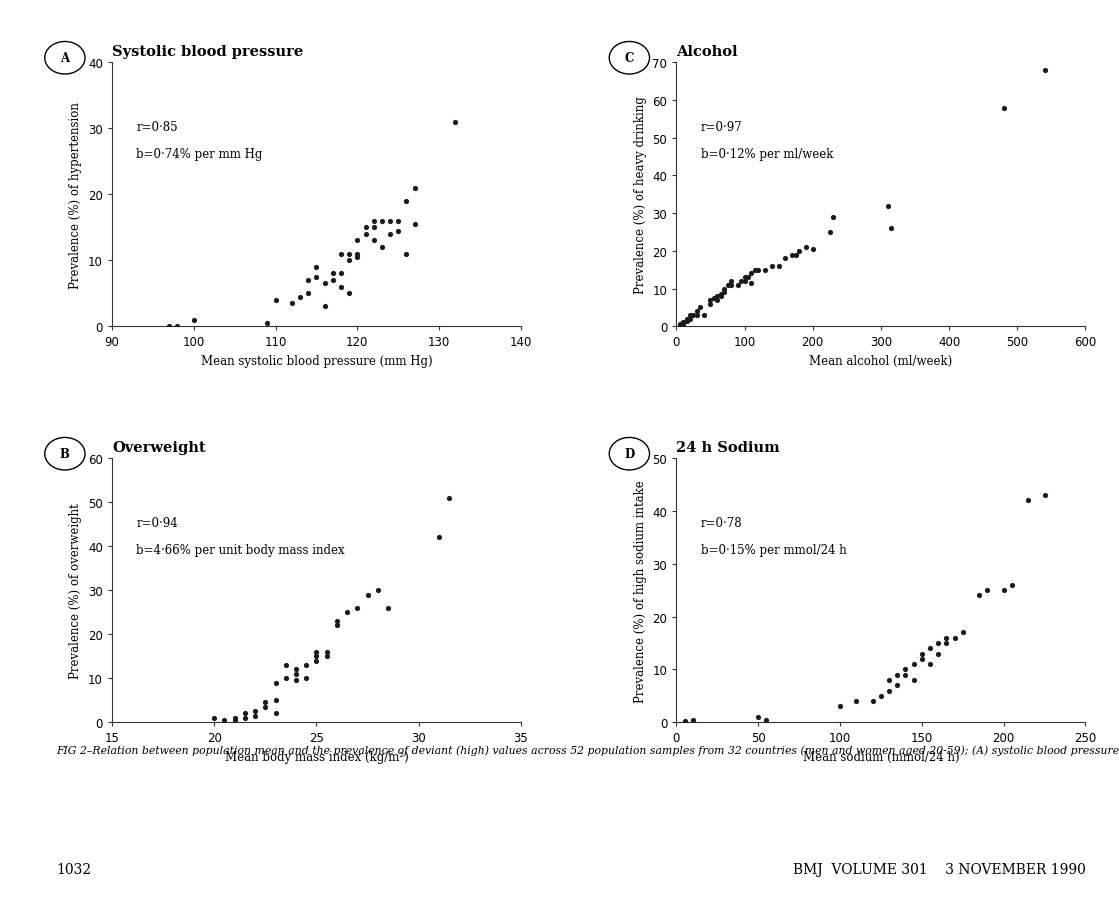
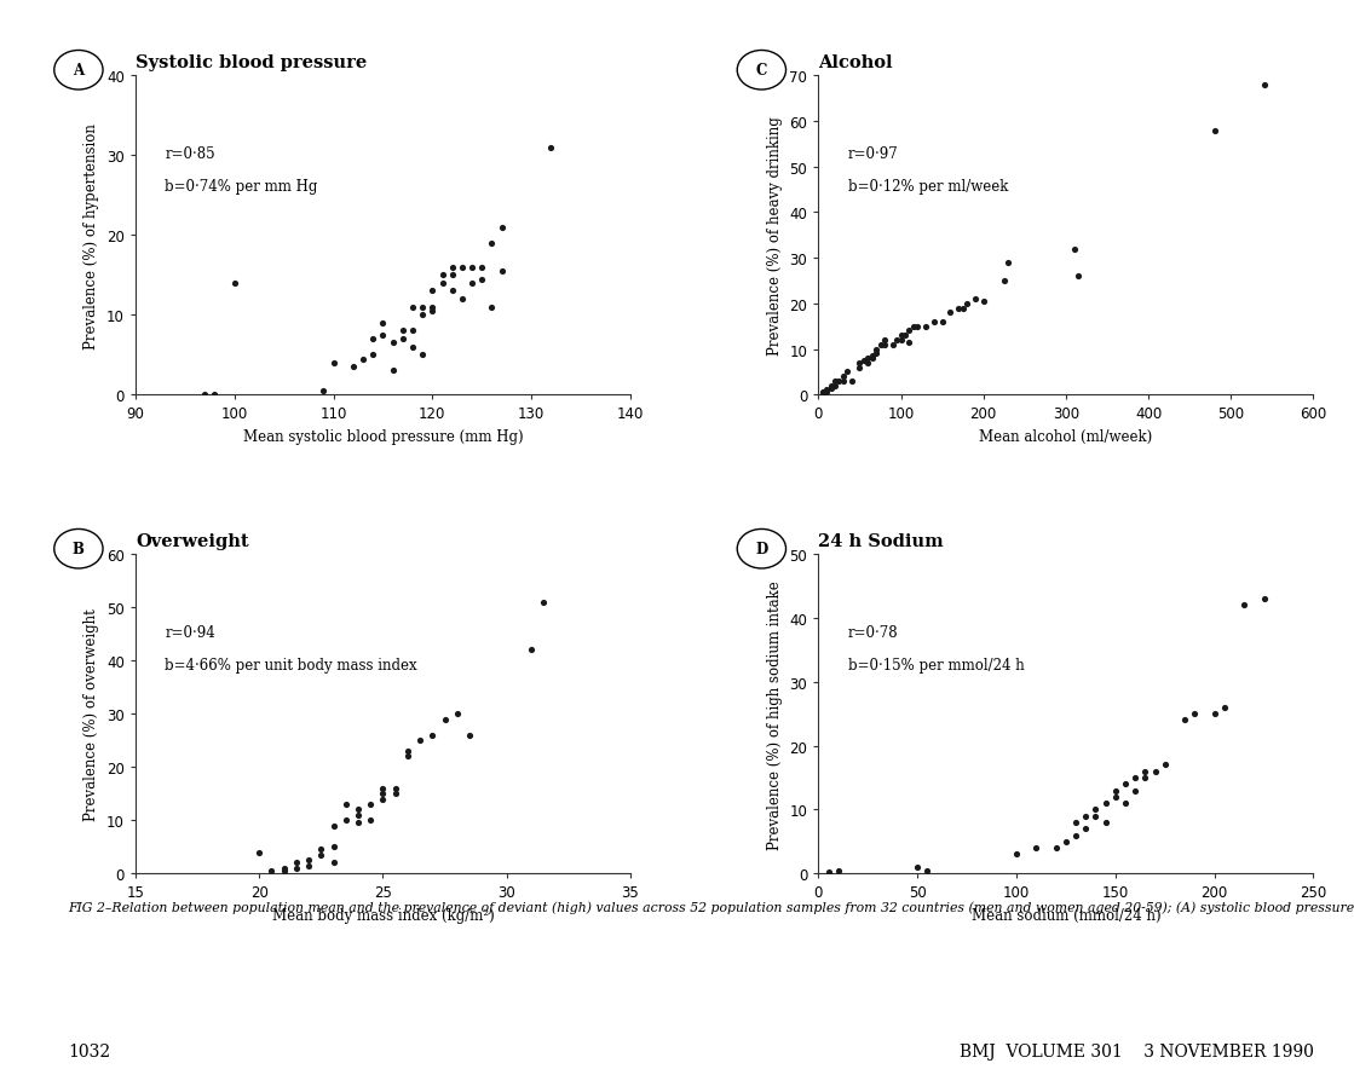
Systolic blood pressure/100: 1.0 -> 14.0
Overweight/20: 1.0 -> 4.0
